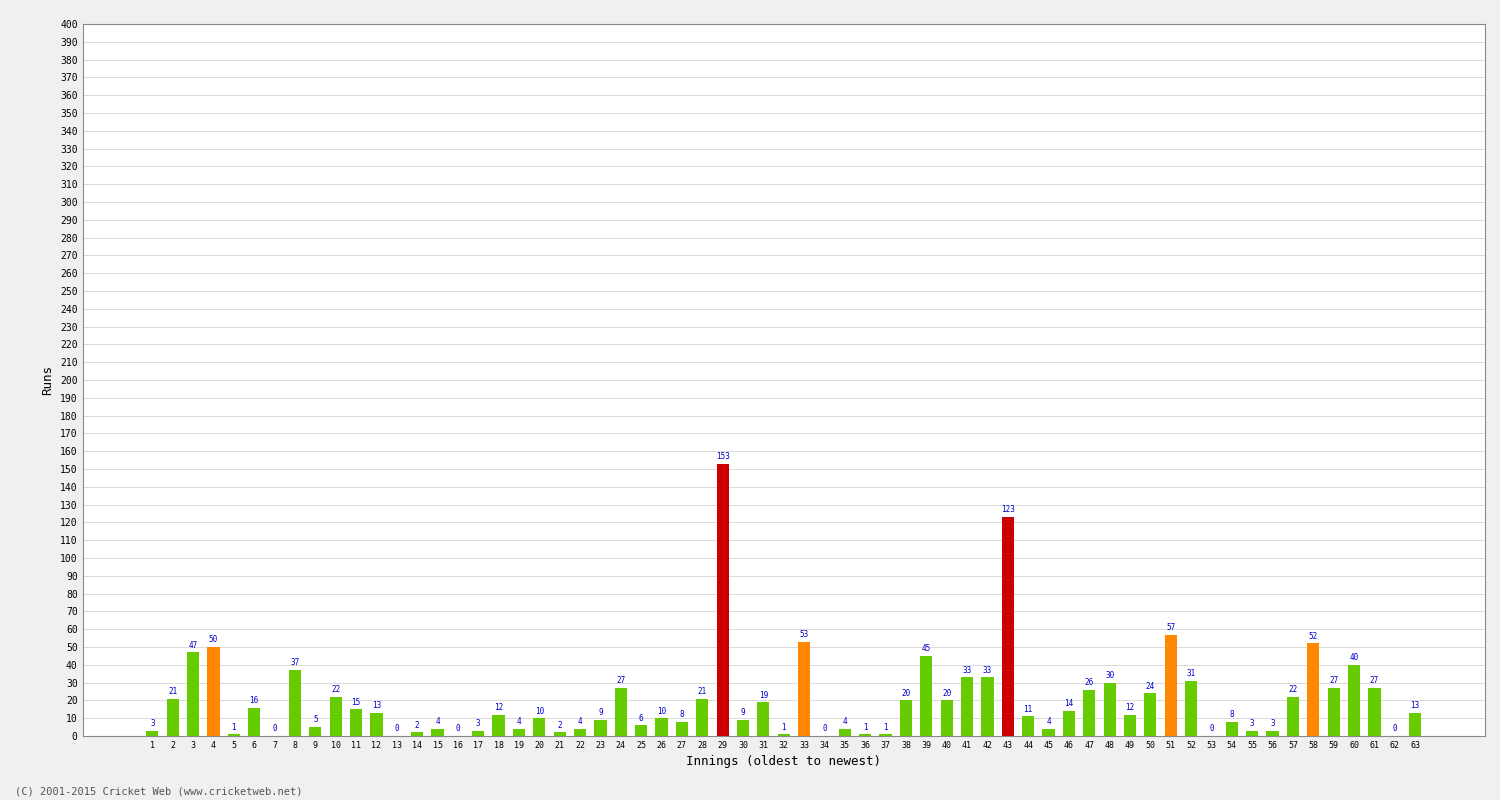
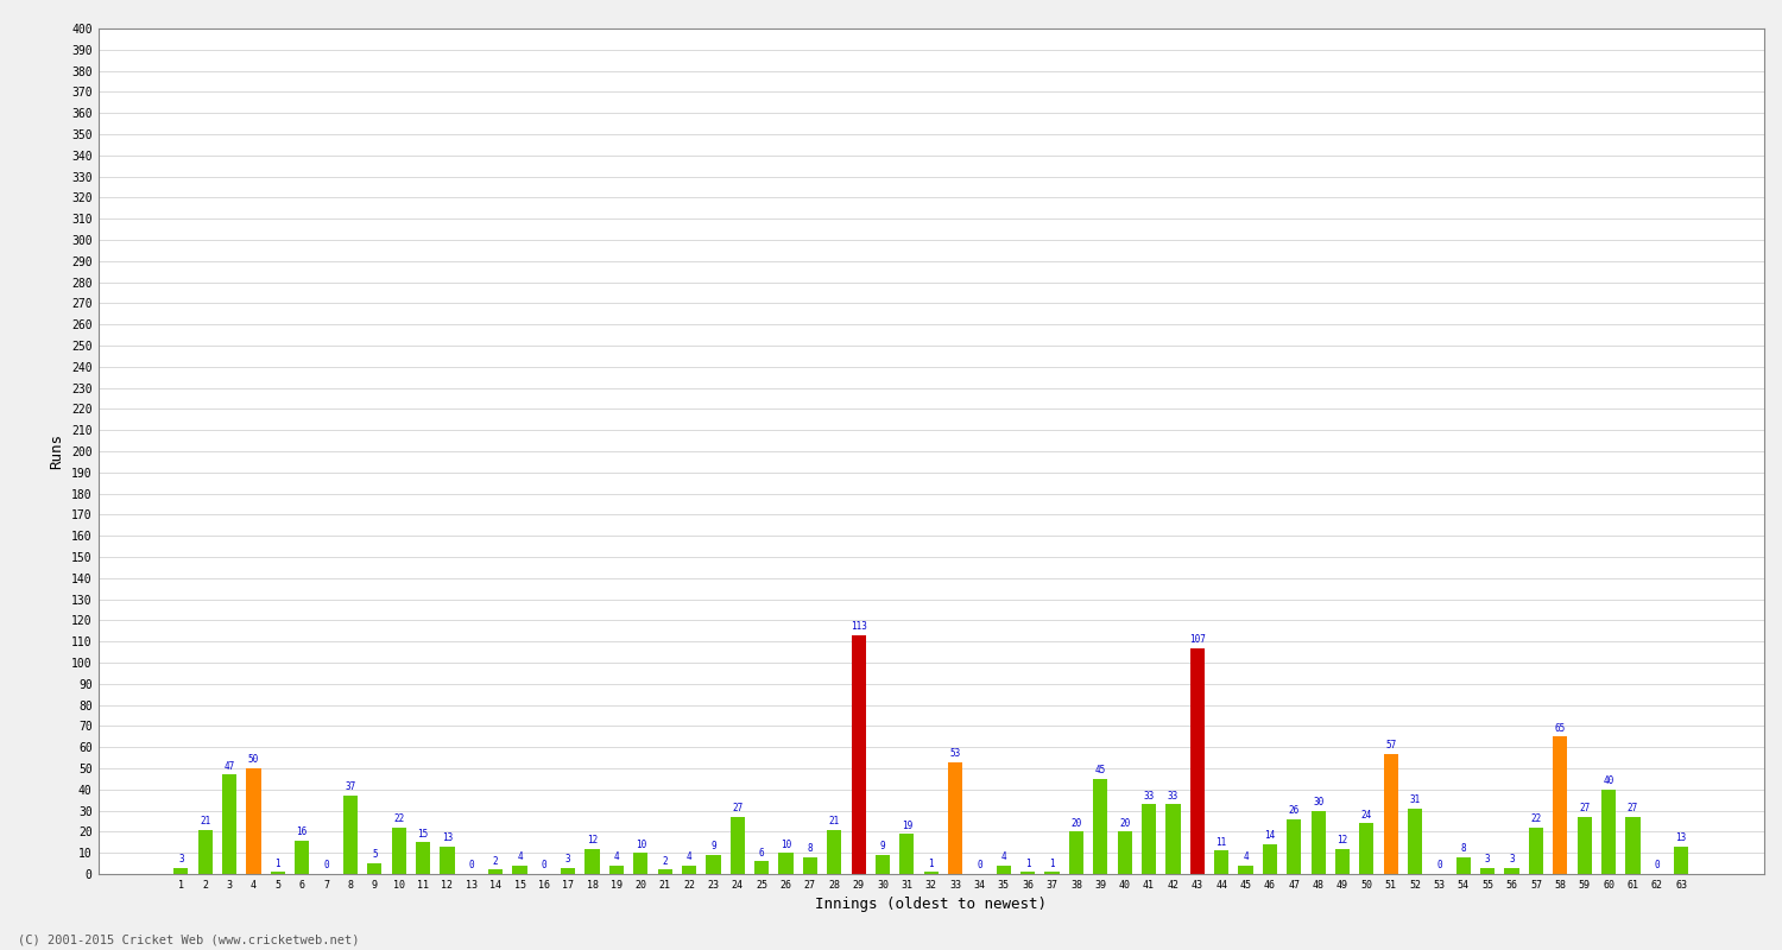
29: 153 -> 113
43: 123 -> 107
58: 52 -> 65
